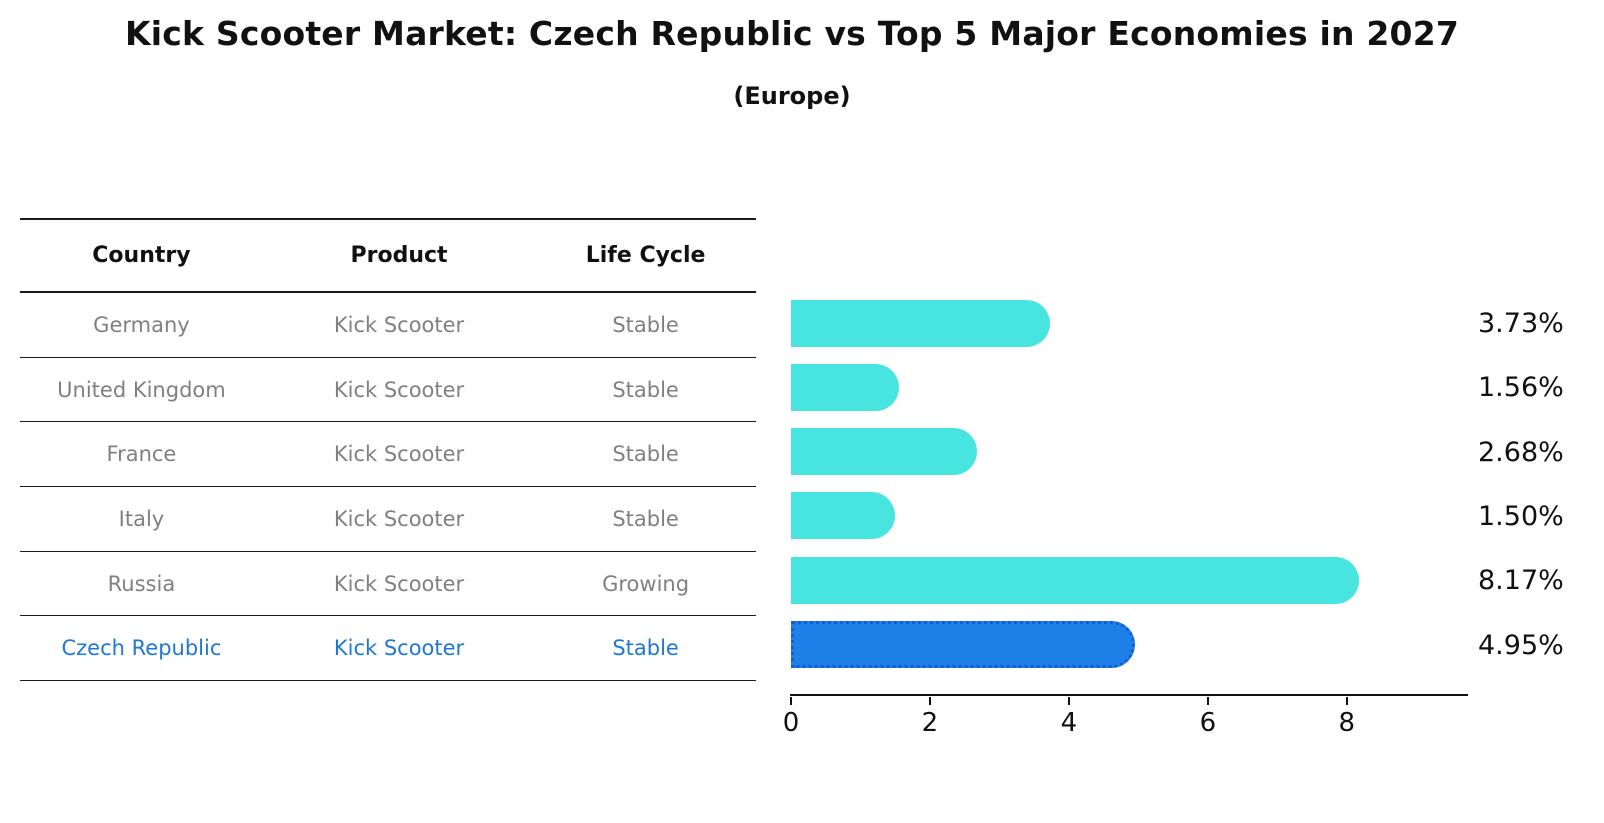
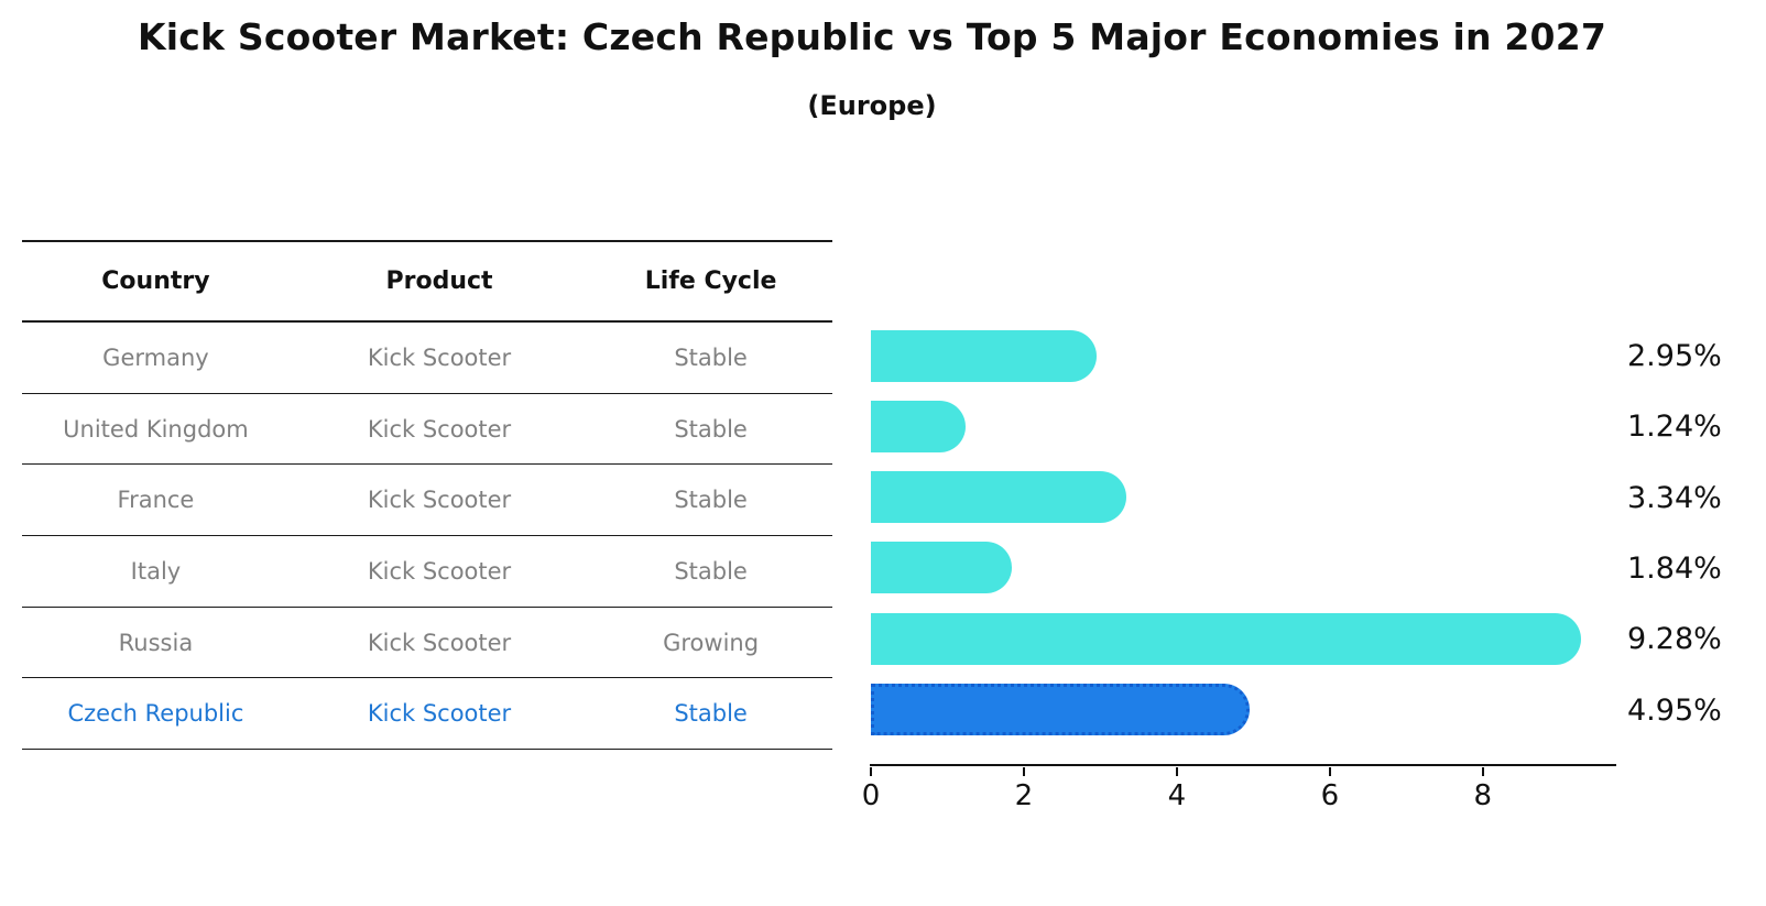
Germany: 3.73% -> 2.95%
United Kingdom: 1.56% -> 1.24%
France: 2.68% -> 3.34%
Italy: 1.50% -> 1.84%
Russia: 8.17% -> 9.28%
